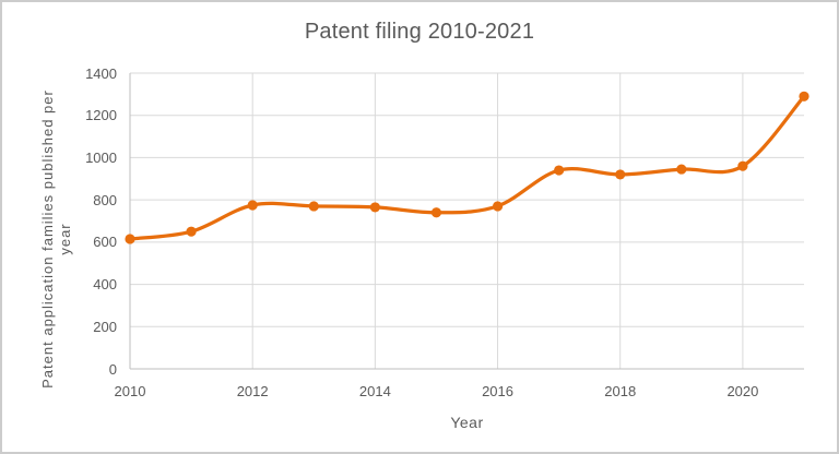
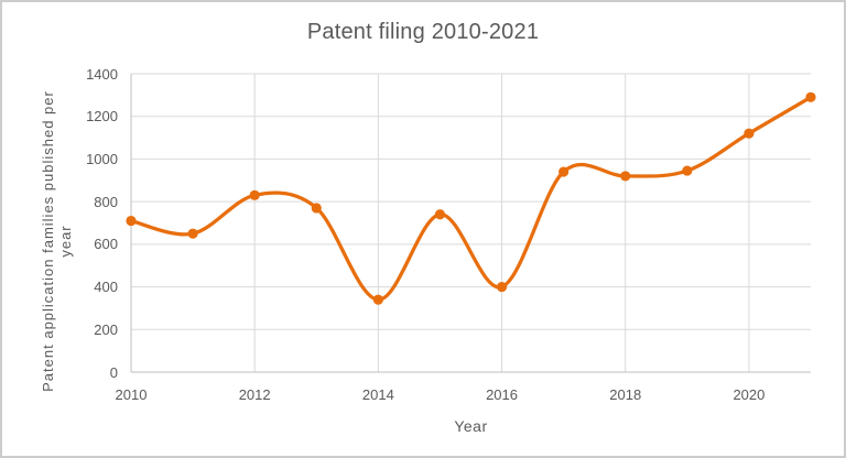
2010: 620 -> 710
2012: 780 -> 830
2014: 760 -> 340
2016: 770 -> 400
2020: 960 -> 1120
